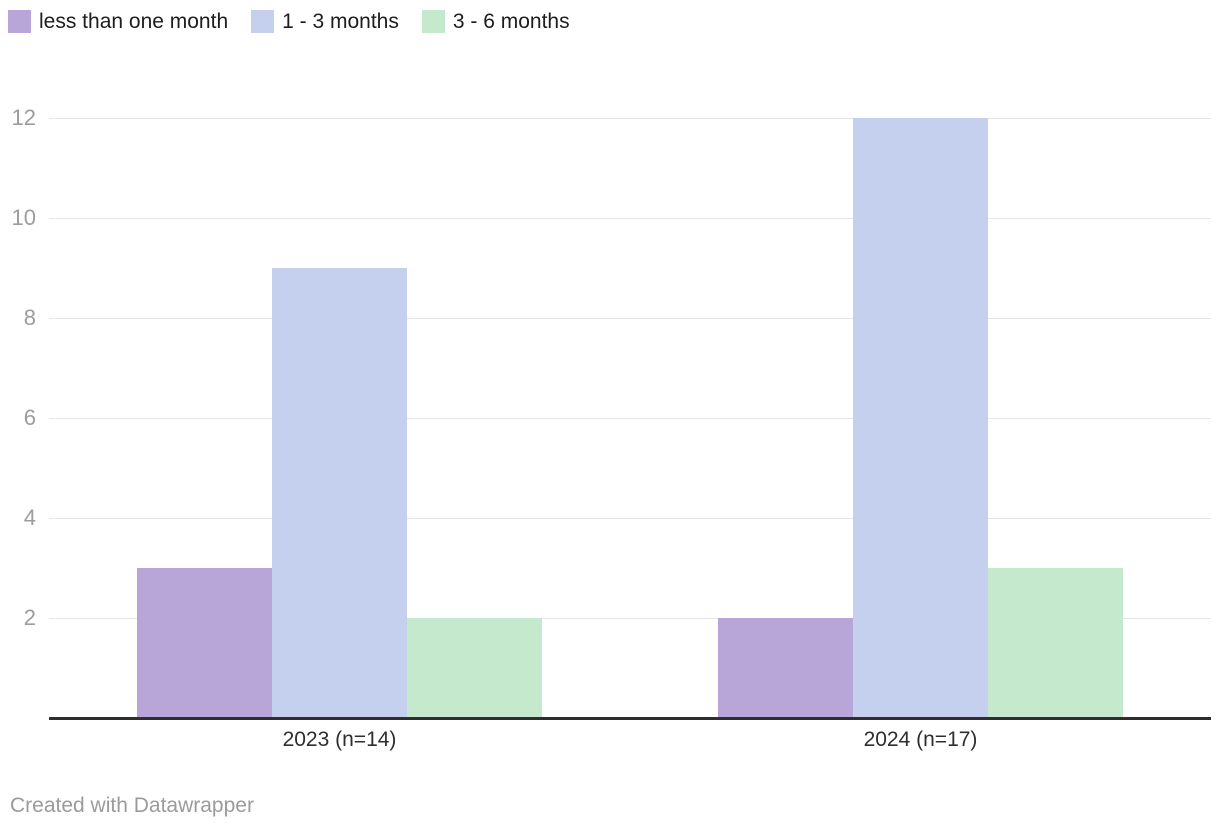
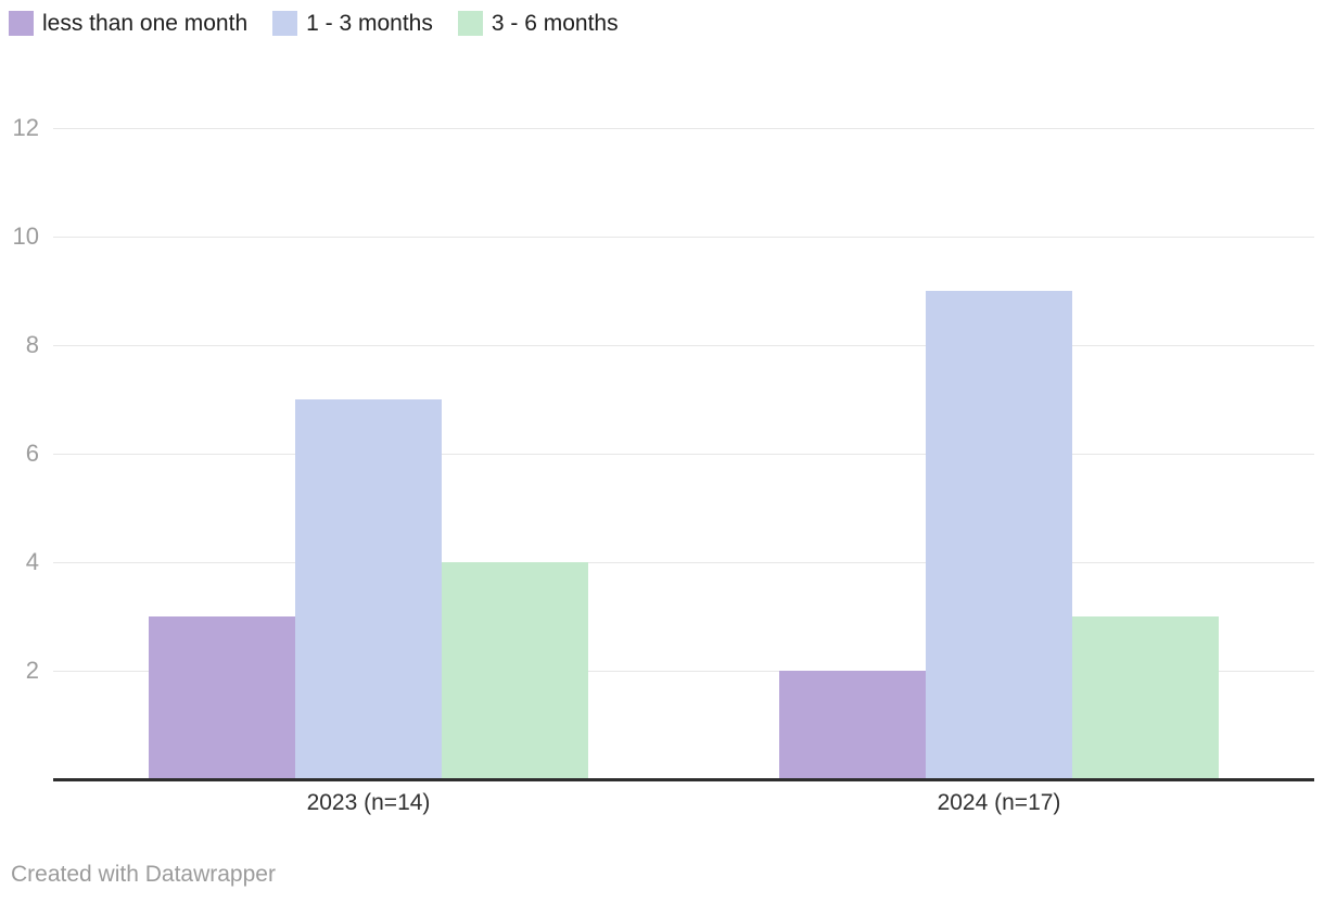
1 - 3 months/2023 (n=14): 9 -> 7
3 - 6 months/2023 (n=14): 2 -> 4
1 - 3 months/2024 (n=17): 12 -> 9
